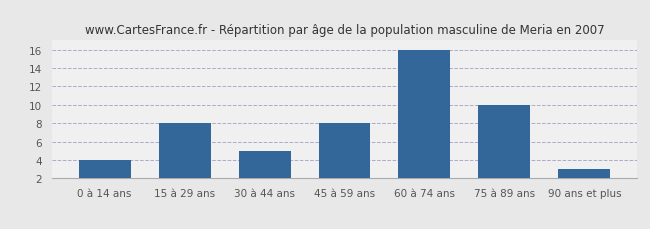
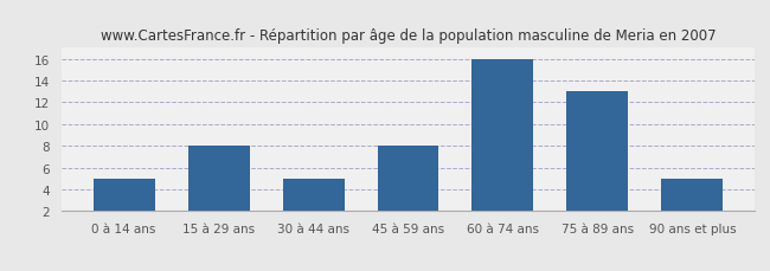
0 à 14 ans: 4 -> 5
75 à 89 ans: 10 -> 13
90 ans et plus: 3 -> 5
